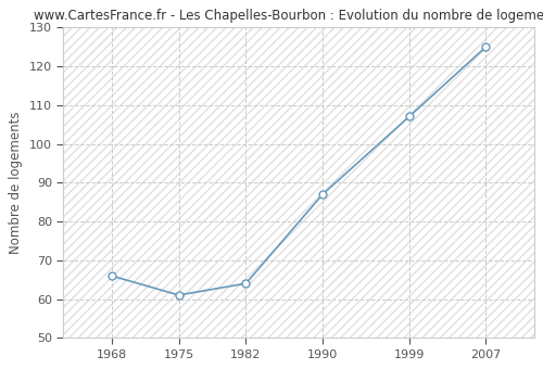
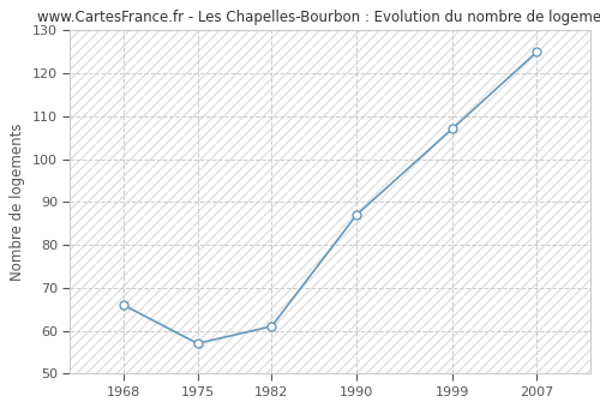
1975: 61 -> 57
1982: 64 -> 61
